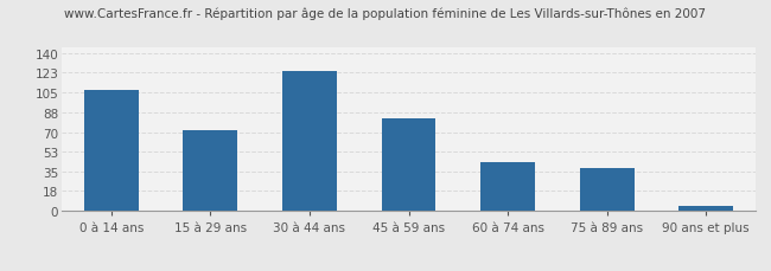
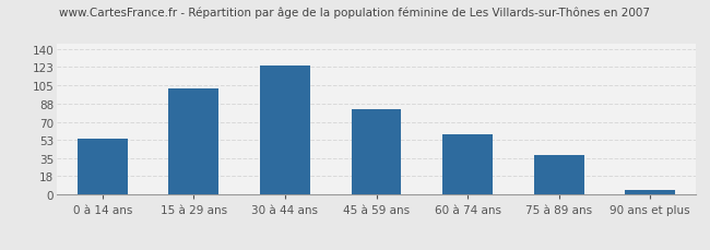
0 à 14 ans: 108 -> 54
15 à 29 ans: 72 -> 102
60 à 74 ans: 44 -> 58
